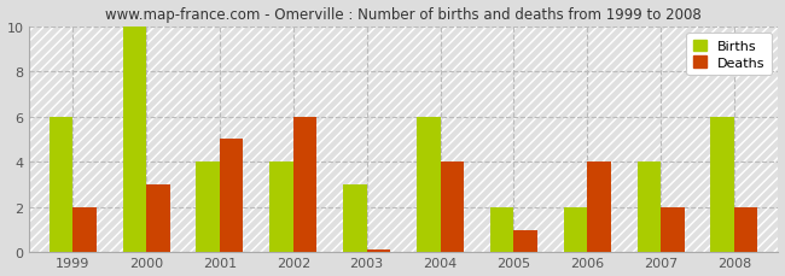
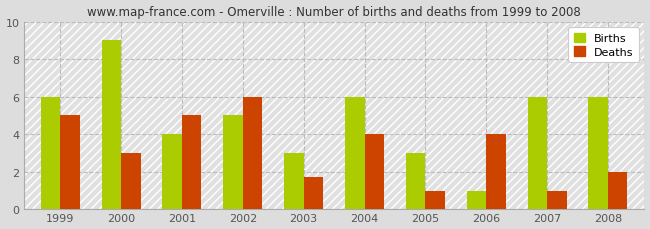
Deaths/1999: 2.0 -> 5.0
Births/2000: 10 -> 9
Births/2002: 4 -> 5
Deaths/2003: 0.1 -> 1.7
Births/2005: 2 -> 3
Births/2006: 2 -> 1
Births/2007: 4 -> 6
Deaths/2007: 2.0 -> 1.0
